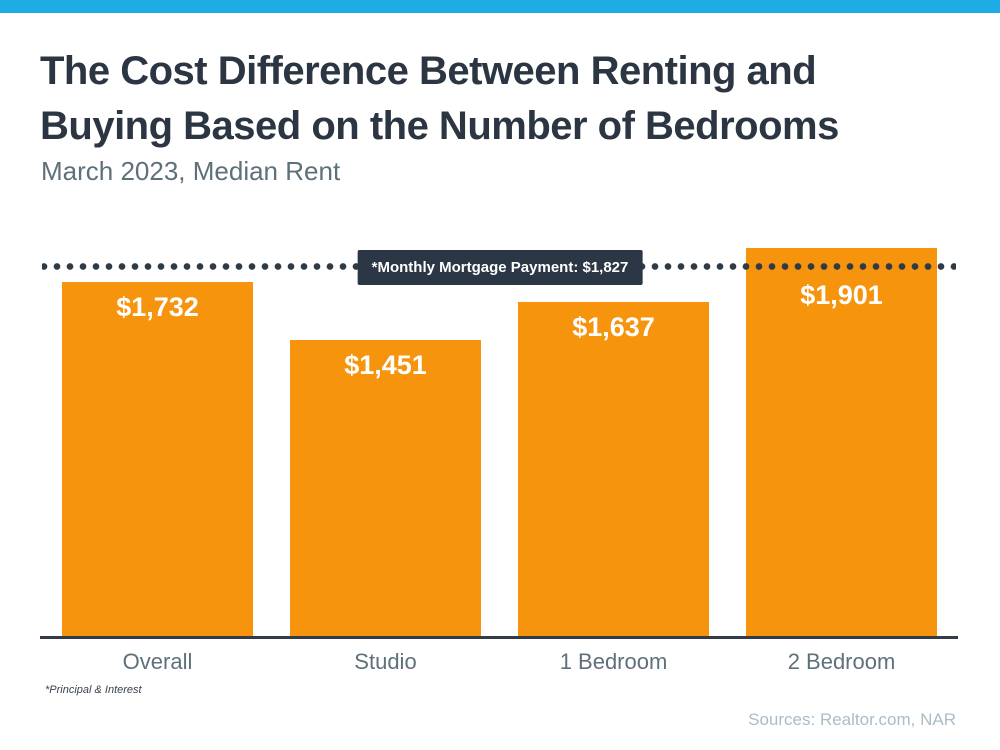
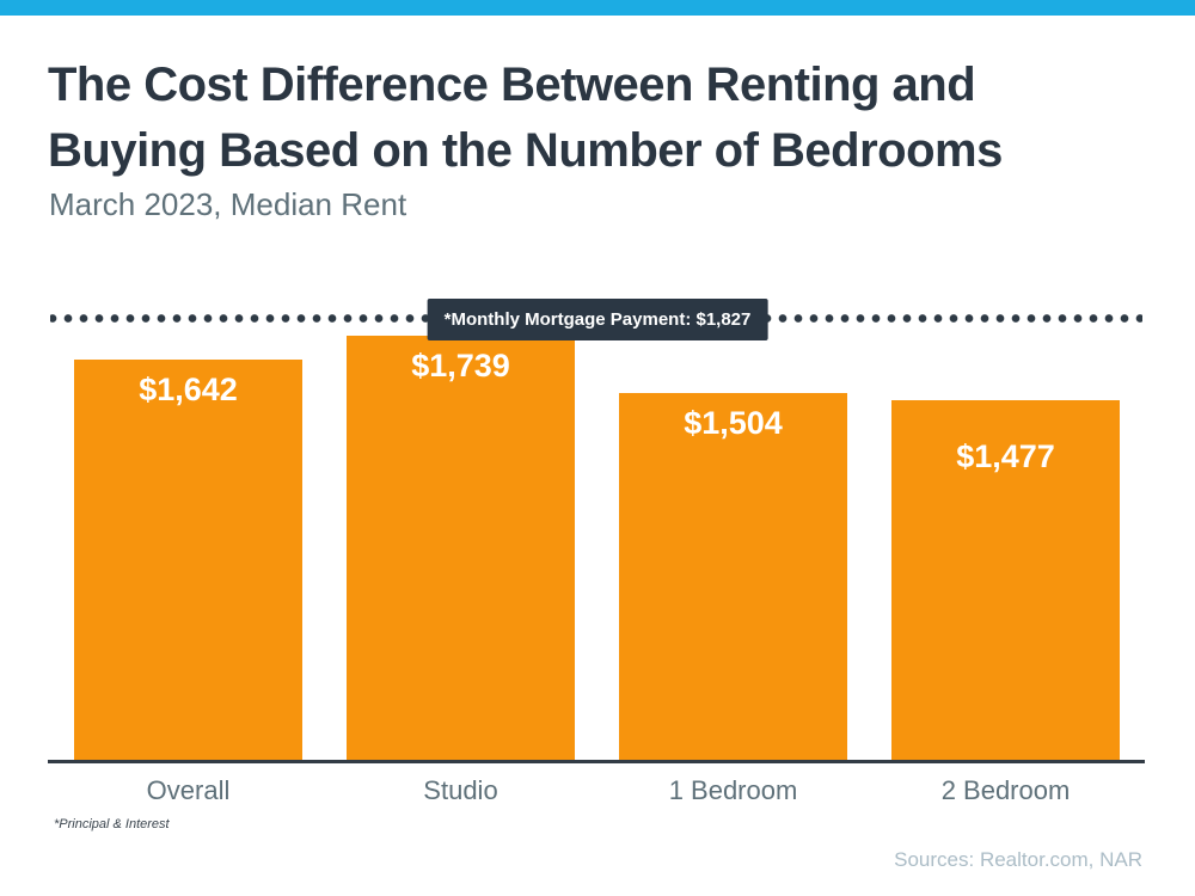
Overall: $1,732 -> $1,642
Studio: $1,451 -> $1,739
1 Bedroom: $1,637 -> $1,504
2 Bedroom: $1,901 -> $1,477
